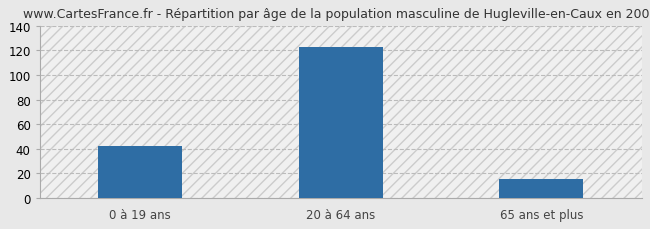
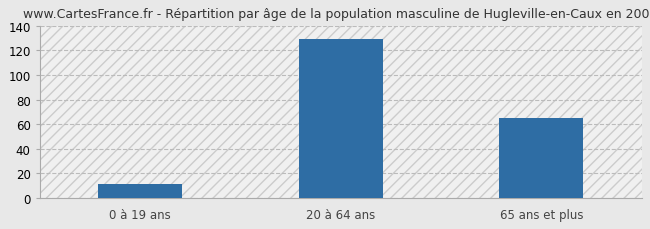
0 à 19 ans: 42 -> 11
20 à 64 ans: 123 -> 129
65 ans et plus: 15 -> 65
